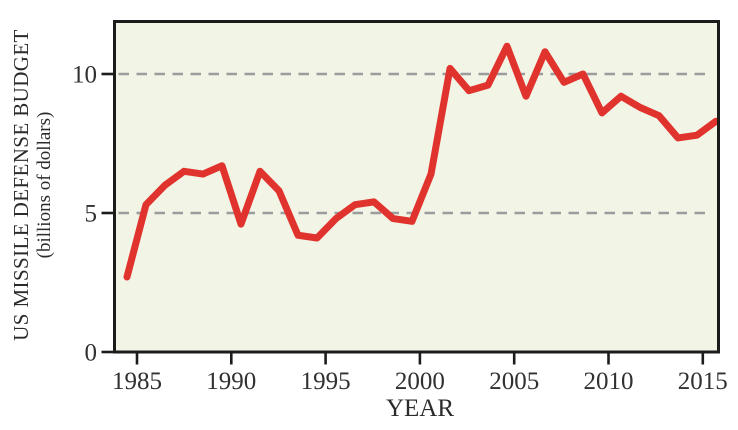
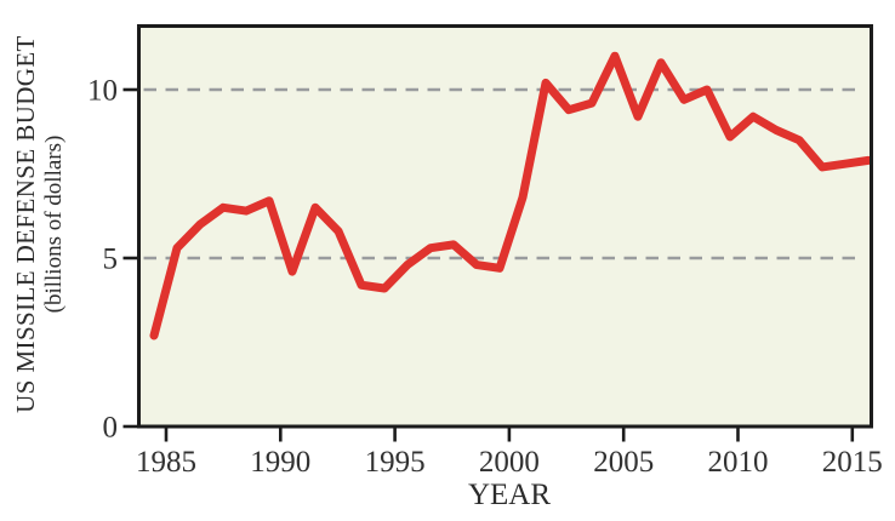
2000: 6.4 -> 6.8
2015: 8.3 -> 7.9
